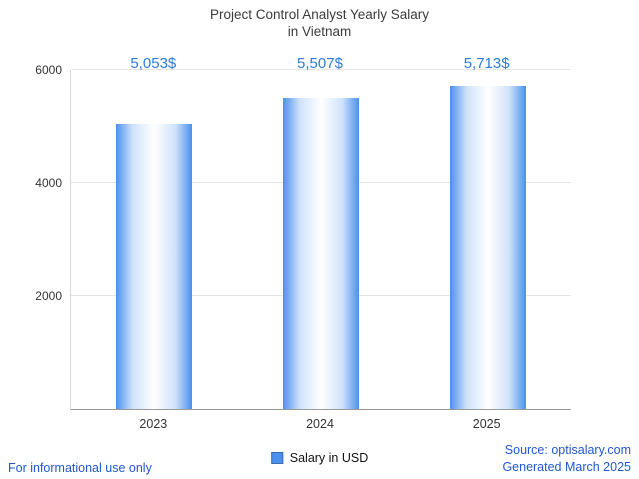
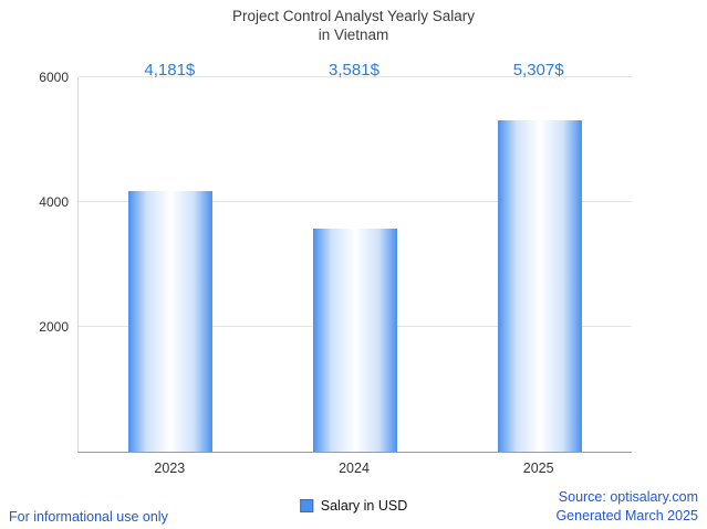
2023: 5,053 -> 4,181
2024: 5,507 -> 3,581
2025: 5,713 -> 5,307
